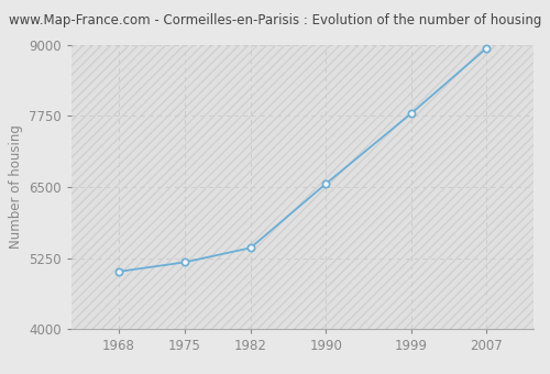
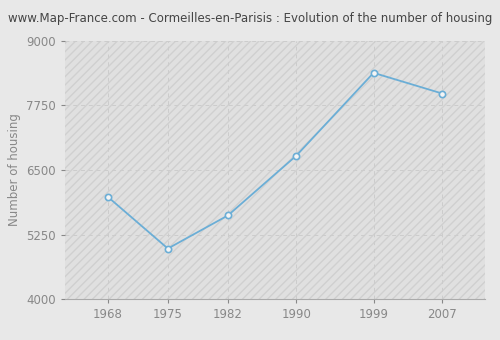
1968: 5010 -> 5980
1975: 5180 -> 4980
1982: 5430 -> 5620
1990: 6560 -> 6780
1999: 7790 -> 8380
2007: 8940 -> 7980
